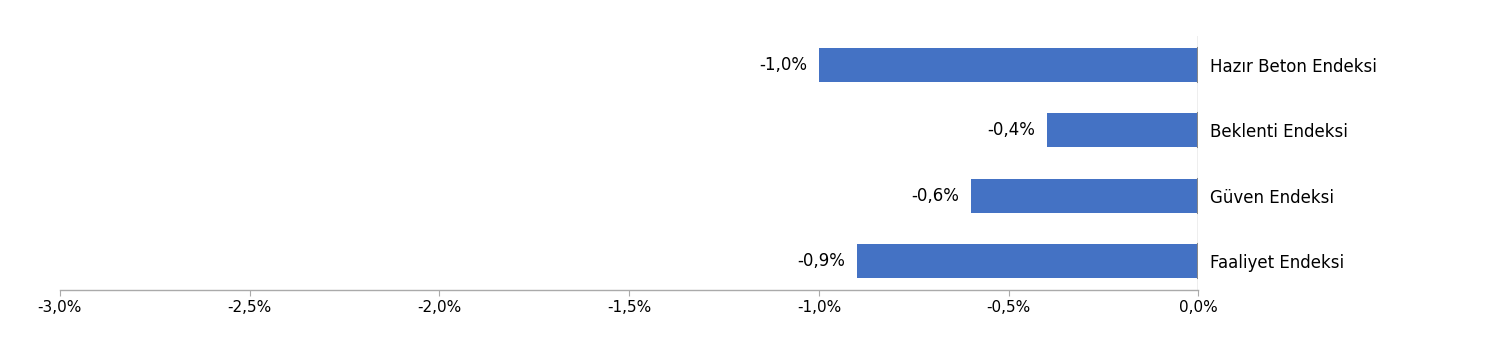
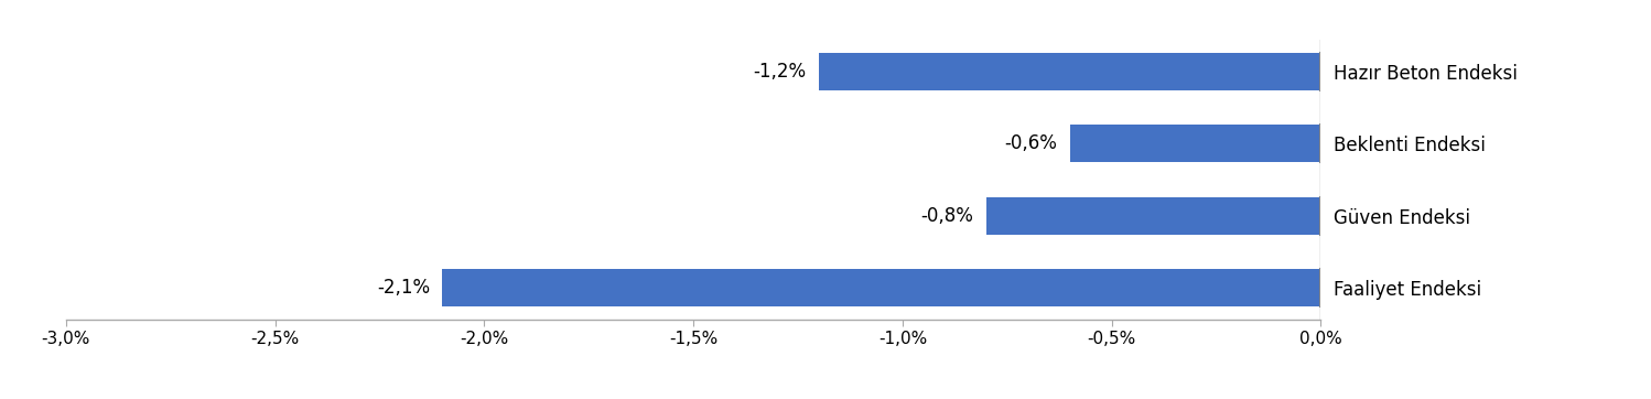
Hazır Beton Endeksi: -1,0% -> -1,2%
Beklenti Endeksi: -0,4% -> -0,6%
Güven Endeksi: -0,6% -> -0,8%
Faaliyet Endeksi: -0,9% -> -2,1%
